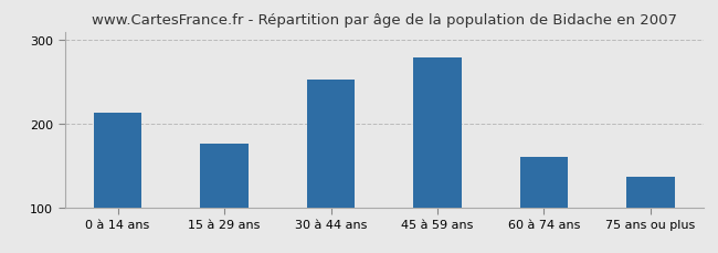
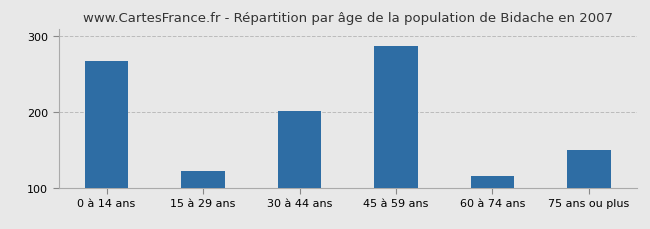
0 à 14 ans: 213 -> 268
15 à 29 ans: 176 -> 122
30 à 44 ans: 253 -> 202
45 à 59 ans: 280 -> 288
60 à 74 ans: 161 -> 116
75 ans ou plus: 136 -> 150
